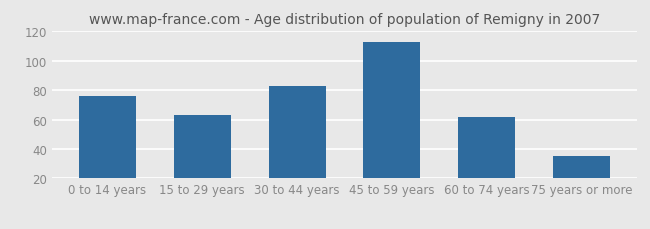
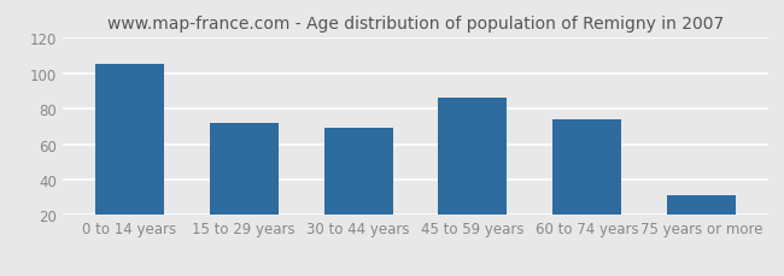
0 to 14 years: 76 -> 105
15 to 29 years: 63 -> 72
30 to 44 years: 83 -> 69
45 to 59 years: 113 -> 86
60 to 74 years: 62 -> 74
75 years or more: 35 -> 31
